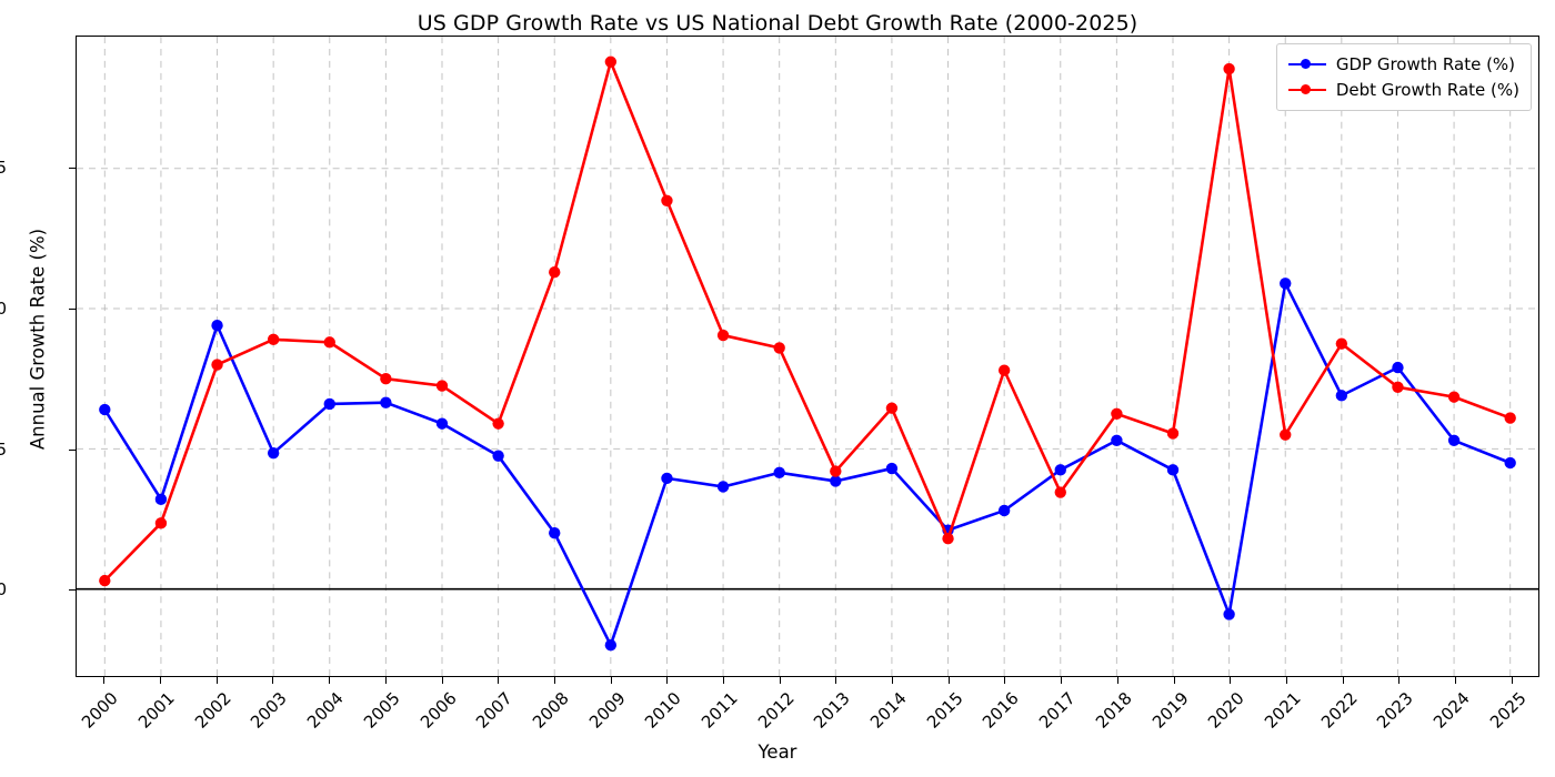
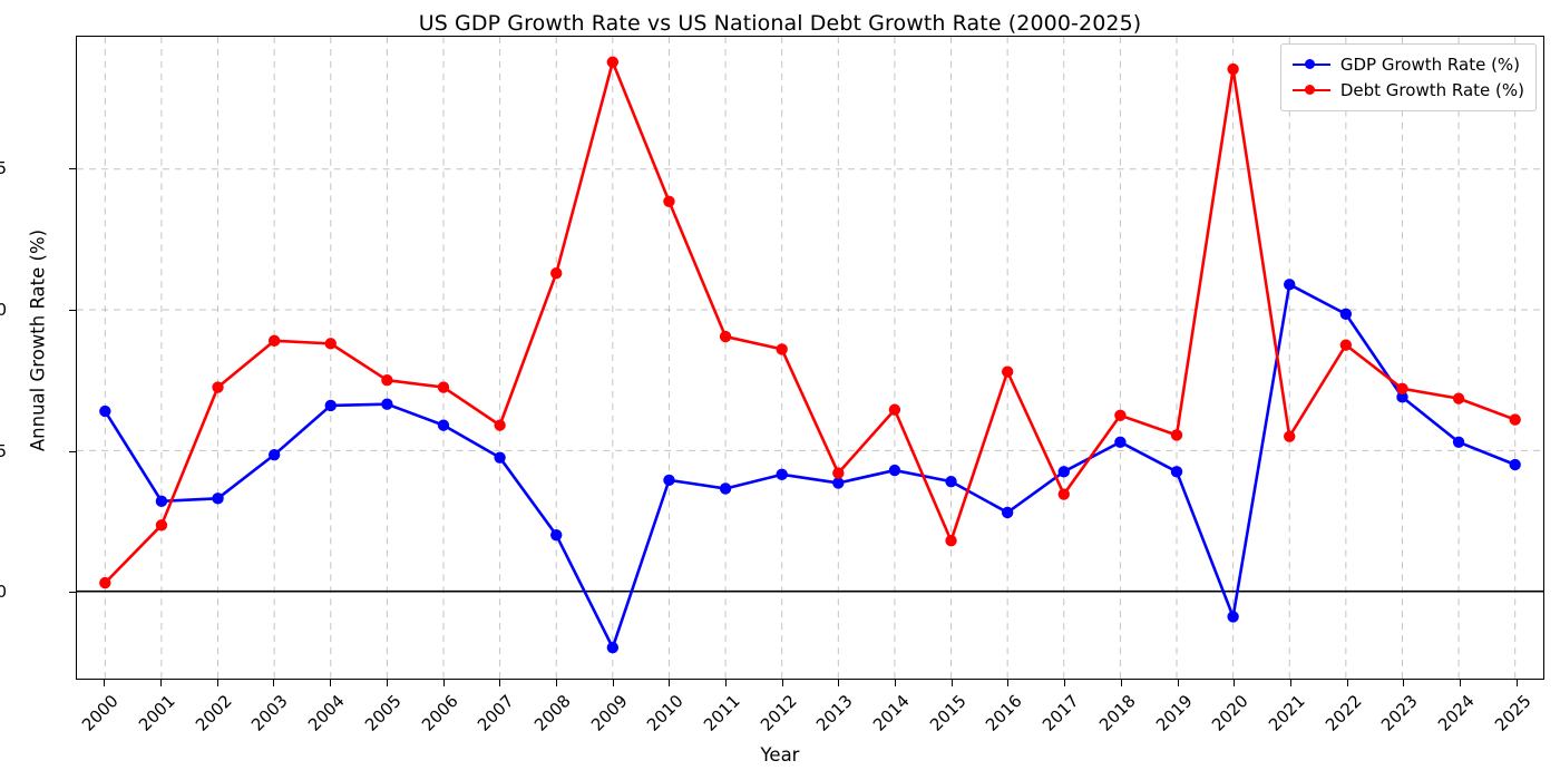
GDP Growth Rate (%)/2002: 9.4 -> 3.3
Debt Growth Rate (%)/2002: 8.0 -> 7.2
GDP Growth Rate (%)/2015: 2.1 -> 3.9
GDP Growth Rate (%)/2022: 6.9 -> 9.8
GDP Growth Rate (%)/2023: 7.9 -> 6.9
